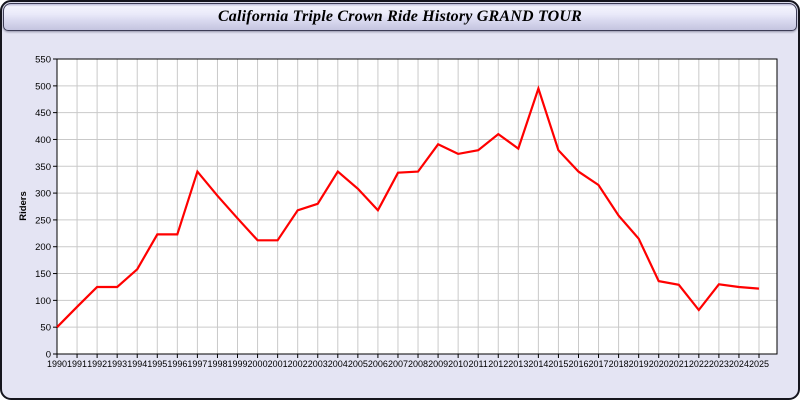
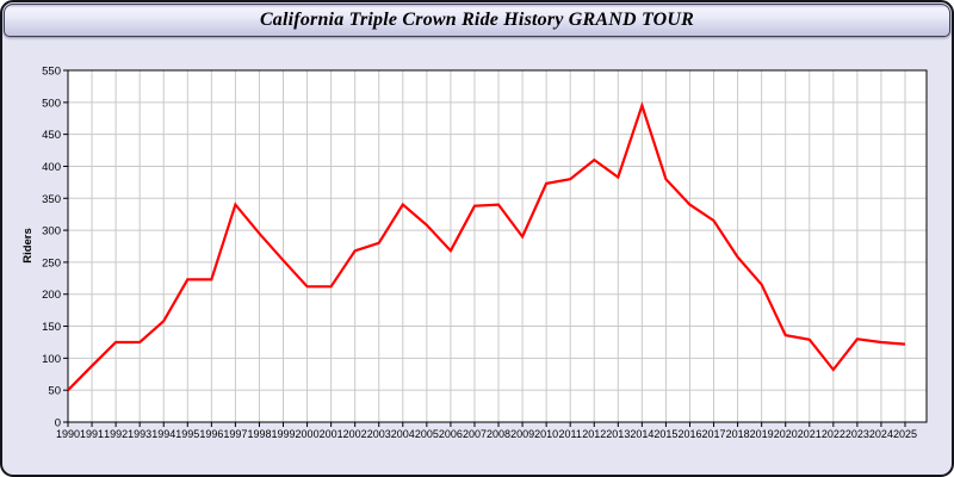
2009: 390 -> 290
